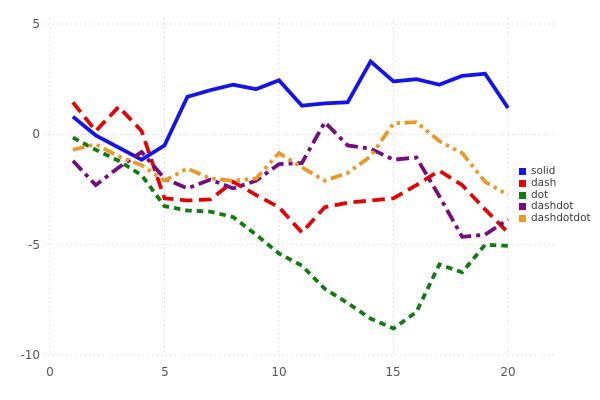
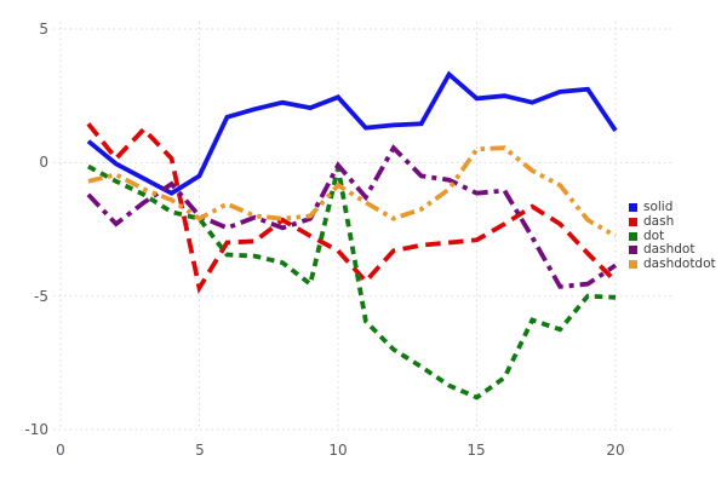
dash/5: -2.9 -> -4.7
dot/5: -3.2 -> -2.1
dot/10: -5.4 -> -0.2
dashdot/10: -1.4 -> -0.1
